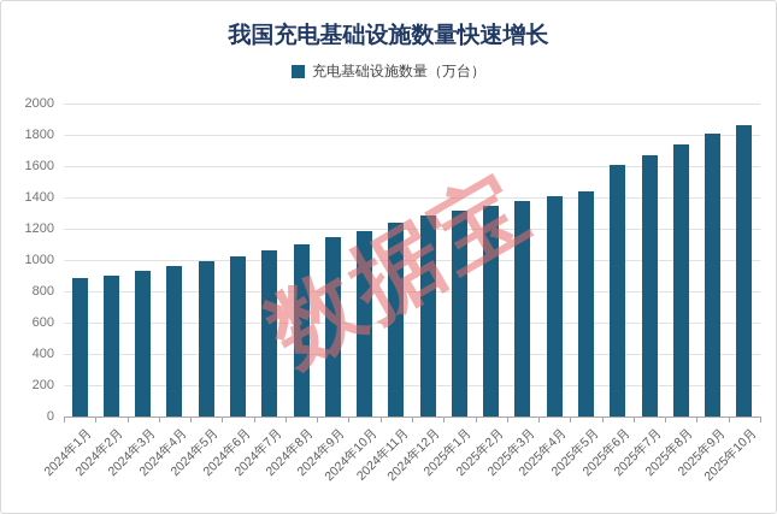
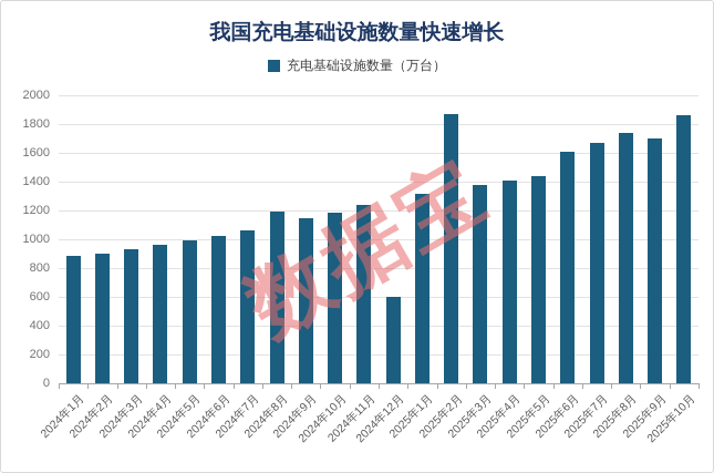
2024年8月: 1100 -> 1190
2024年12月: 1280 -> 600
2025年2月: 1350 -> 1870
2025年9月: 1810 -> 1700
